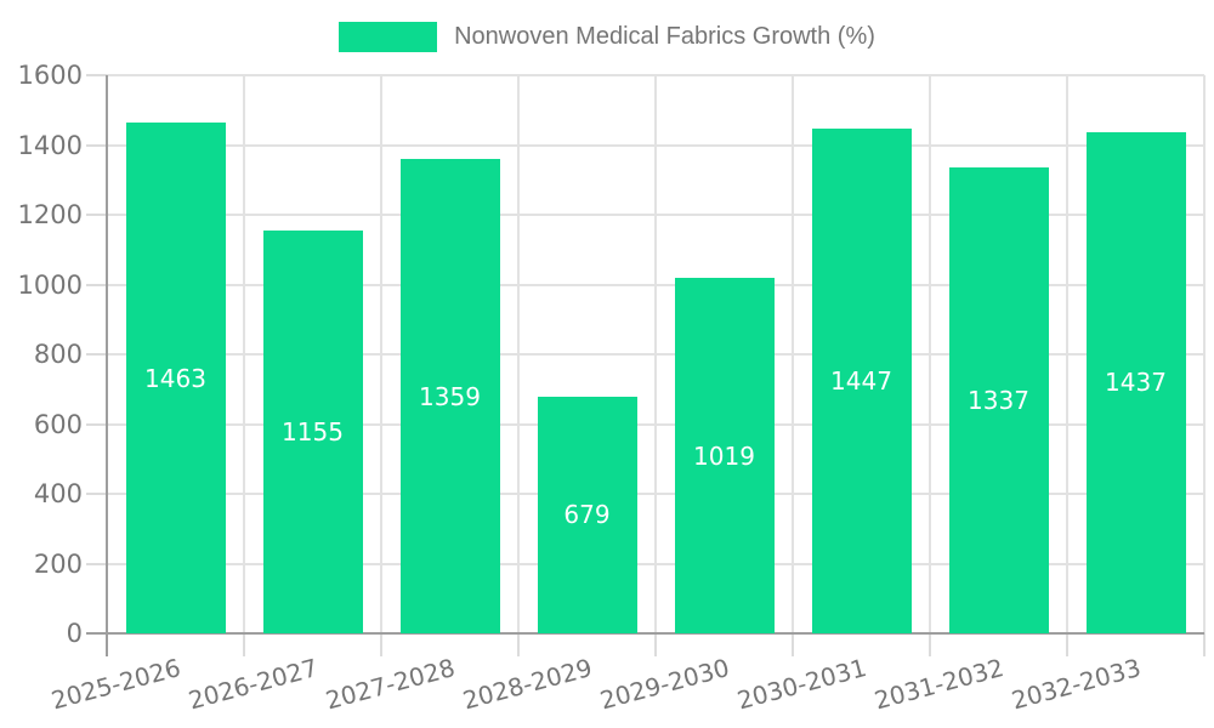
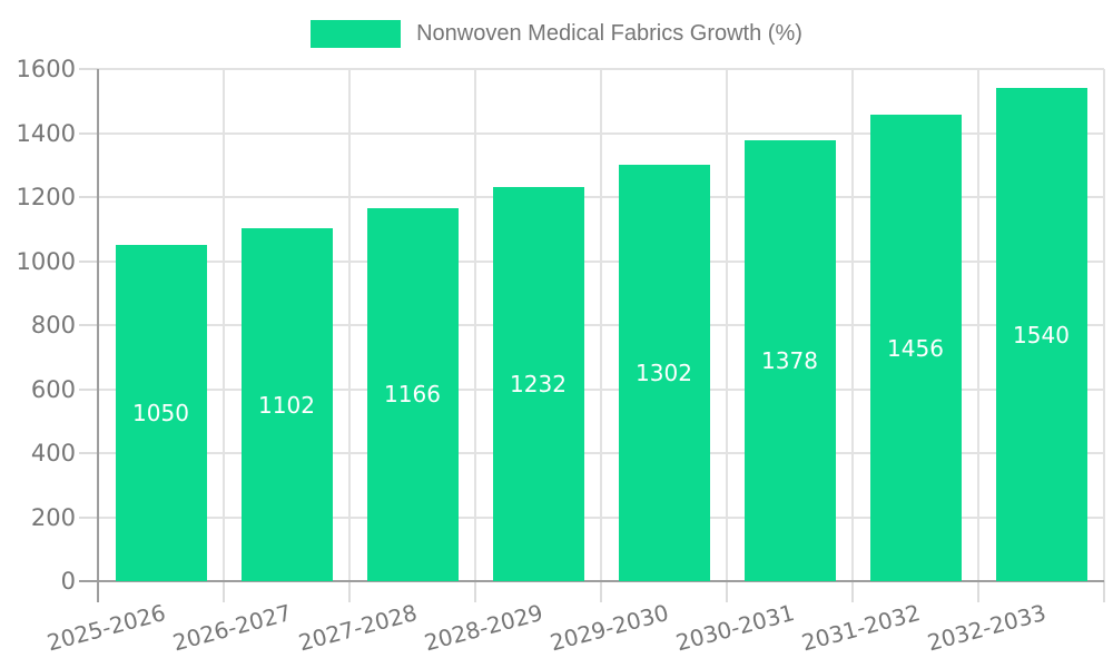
2025-2026: 1463 -> 1050
2026-2027: 1155 -> 1102
2027-2028: 1359 -> 1166
2028-2029: 679 -> 1232
2029-2030: 1019 -> 1302
2030-2031: 1447 -> 1378
2031-2032: 1337 -> 1456
2032-2033: 1437 -> 1540
